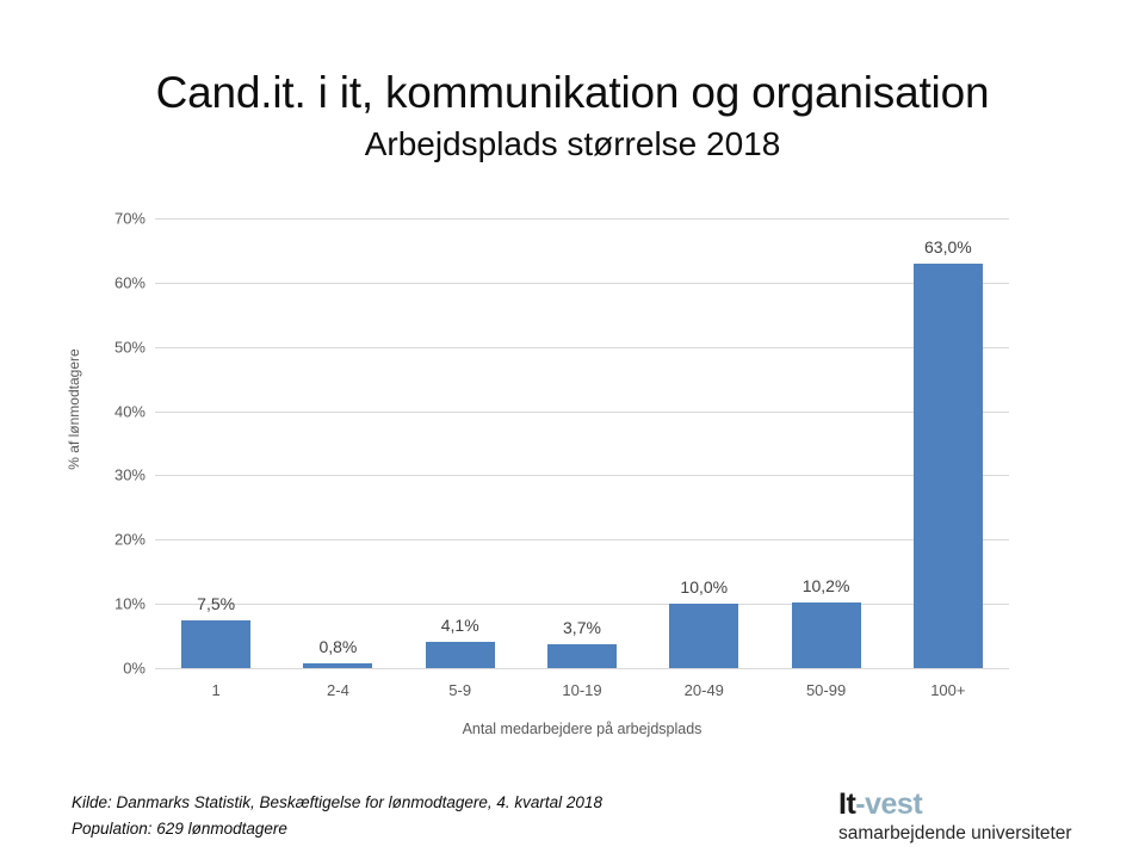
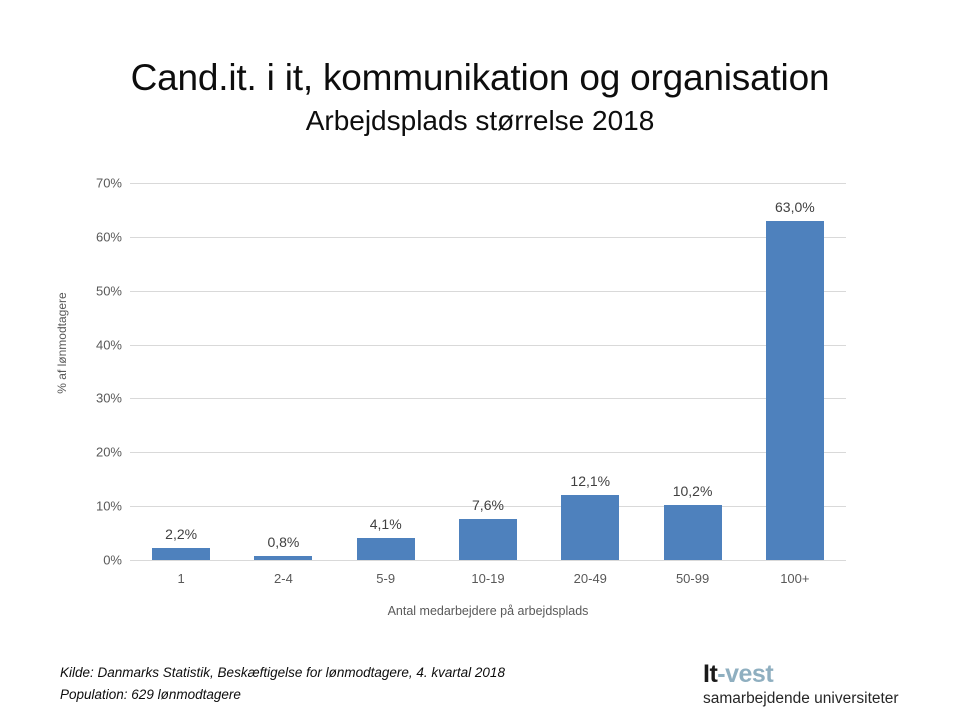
1: 7,5% -> 2,2%
10-19: 3,7% -> 7,6%
20-49: 10,0% -> 12,1%
